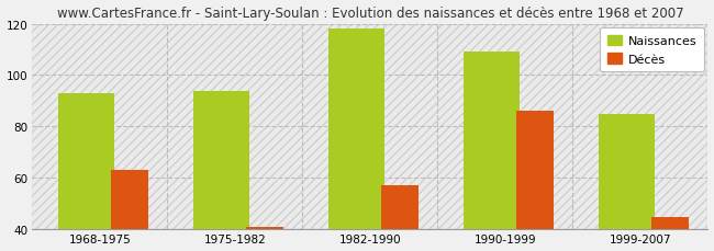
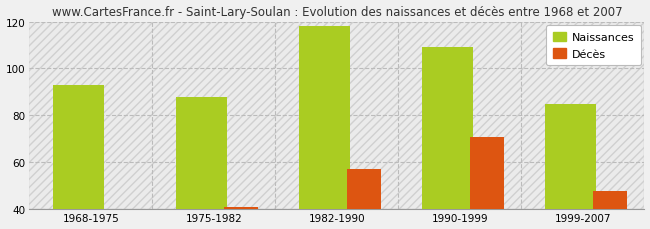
Décès/1968-1975: 63 -> 40
Naissances/1975-1982: 94 -> 88
Décès/1990-1999: 86 -> 71
Décès/1999-2007: 45 -> 48
